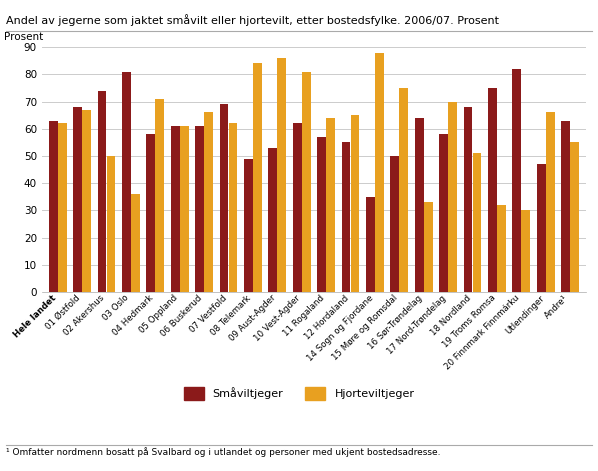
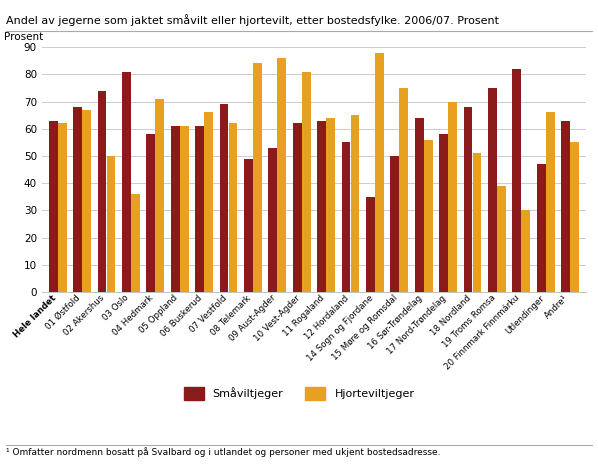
Småviltjeger/11 Rogaland: 57 -> 63
Hjorteviltjeger/16 Sør-Trøndelag: 33 -> 56
Hjorteviltjeger/19 Troms Romsa: 32 -> 39
